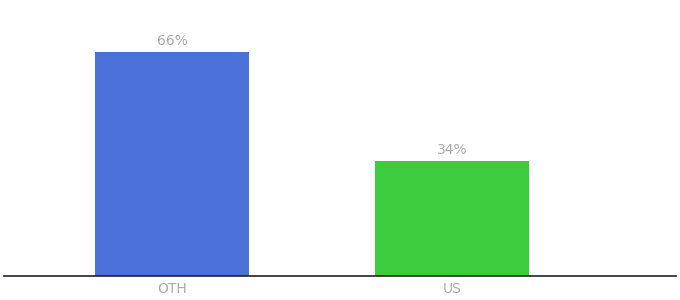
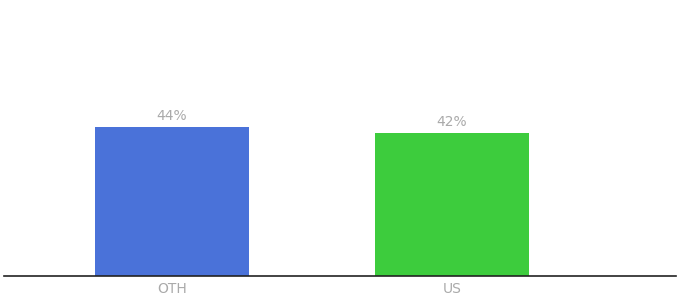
OTH: 66% -> 44%
US: 34% -> 42%
